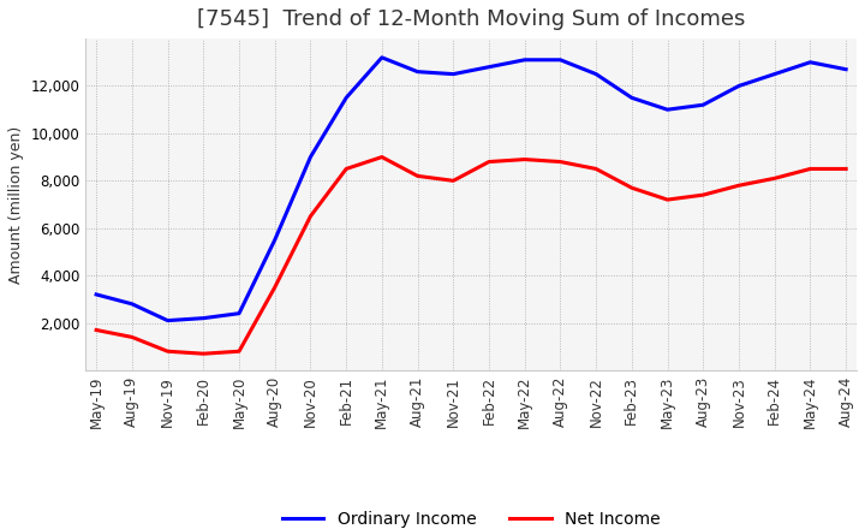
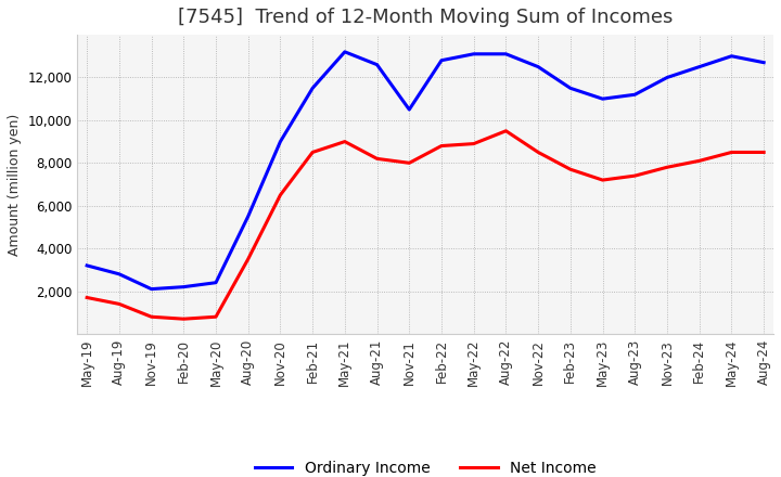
Ordinary Income/Nov-21: 12,500 -> 10,500
Net Income/Aug-22: 8,800 -> 9,500
